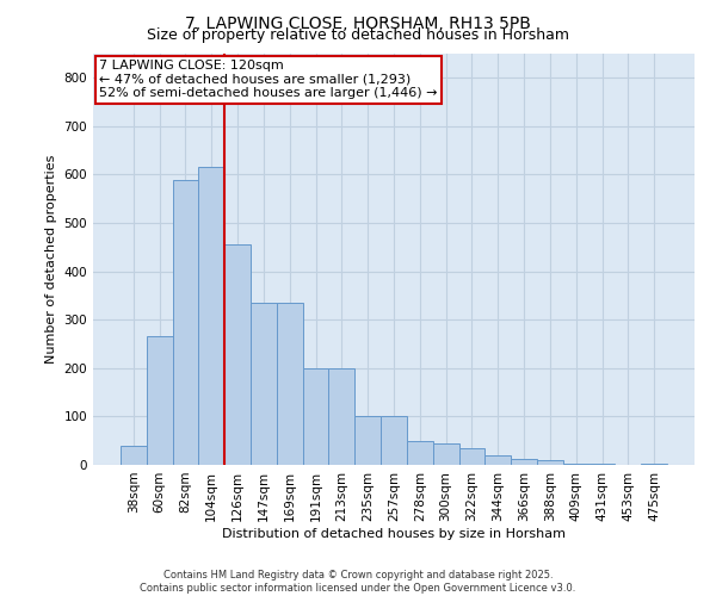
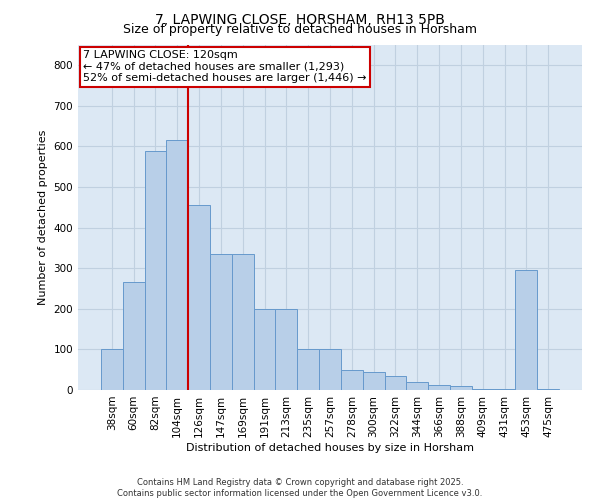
38sqm: 40 -> 100
453sqm: 1 -> 295
